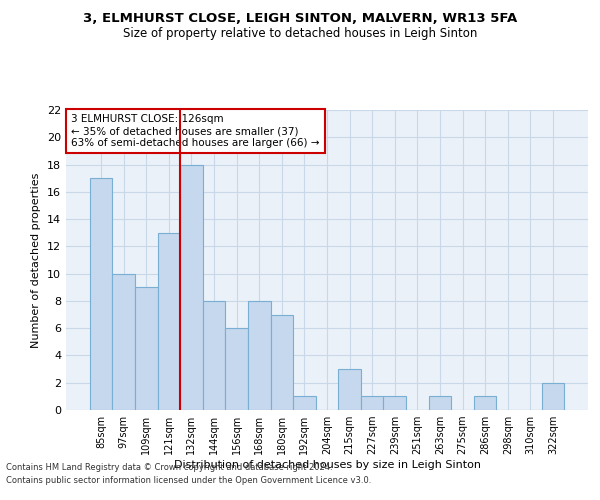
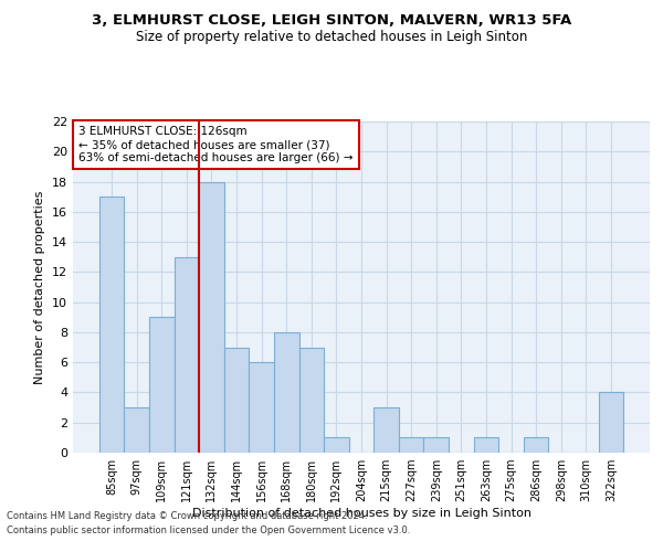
97sqm: 10 -> 3
144sqm: 8 -> 7
322sqm: 2 -> 4
